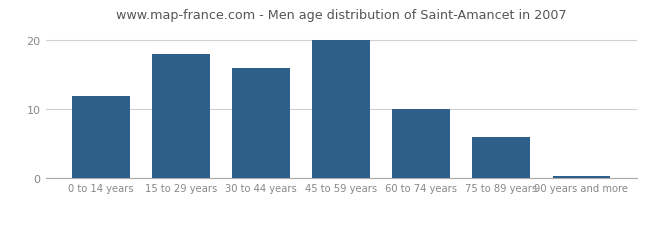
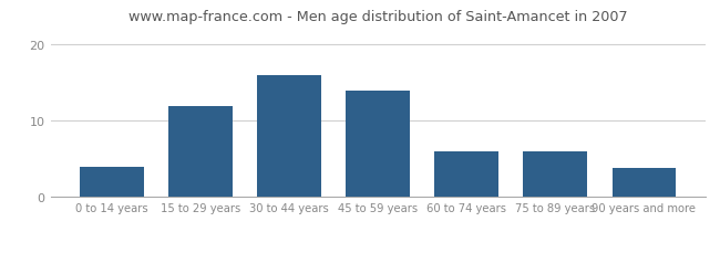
0 to 14 years: 12.0 -> 4.0
15 to 29 years: 18.0 -> 12.0
45 to 59 years: 20.0 -> 14.0
60 to 74 years: 10.0 -> 6.0
90 years and more: 0.3 -> 3.8
